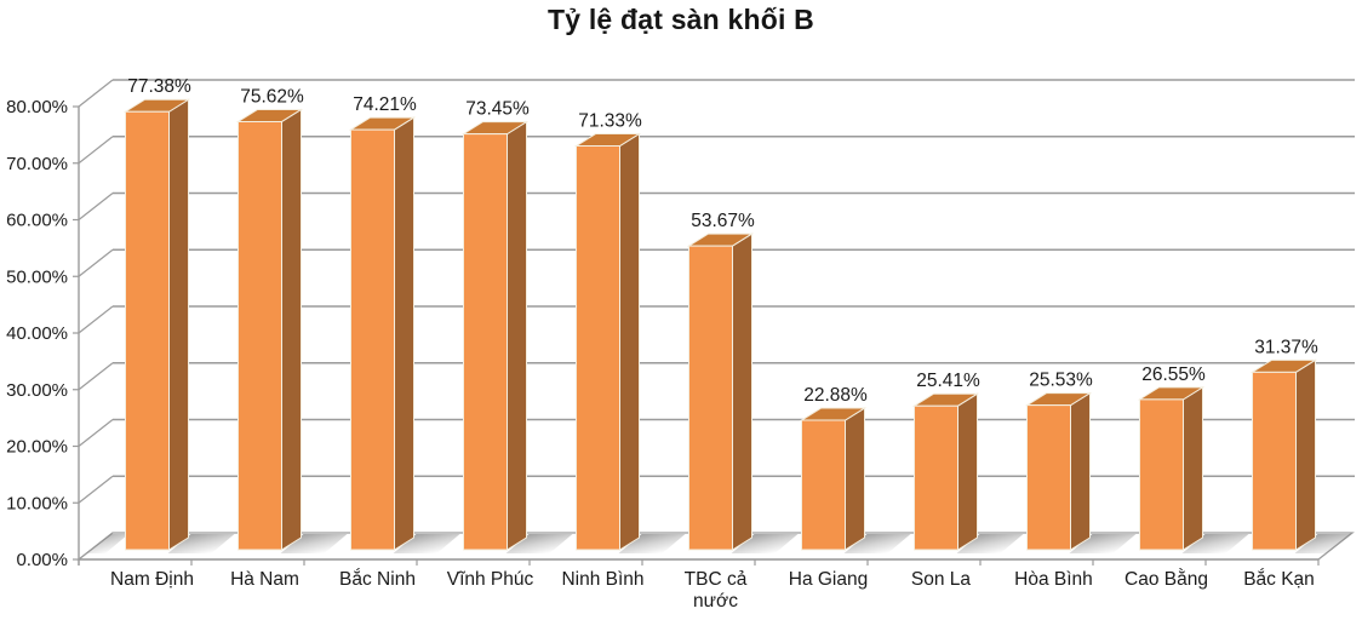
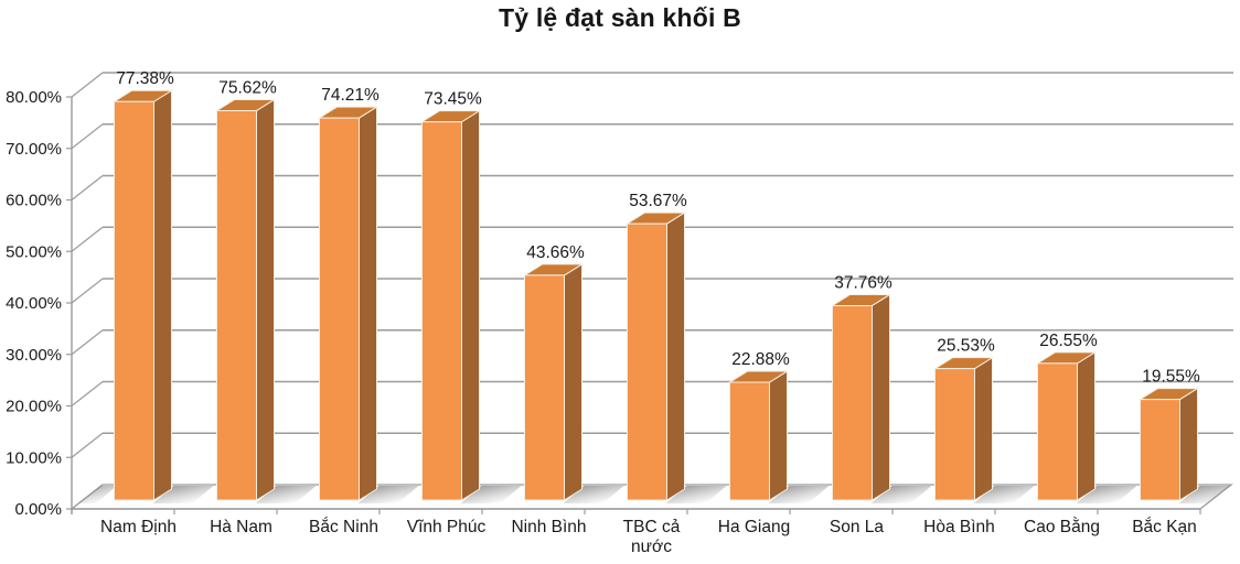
Ninh Bình: 71.33% -> 43.66%
Son La: 25.41% -> 37.76%
Bắc Kạn: 31.37% -> 19.55%
